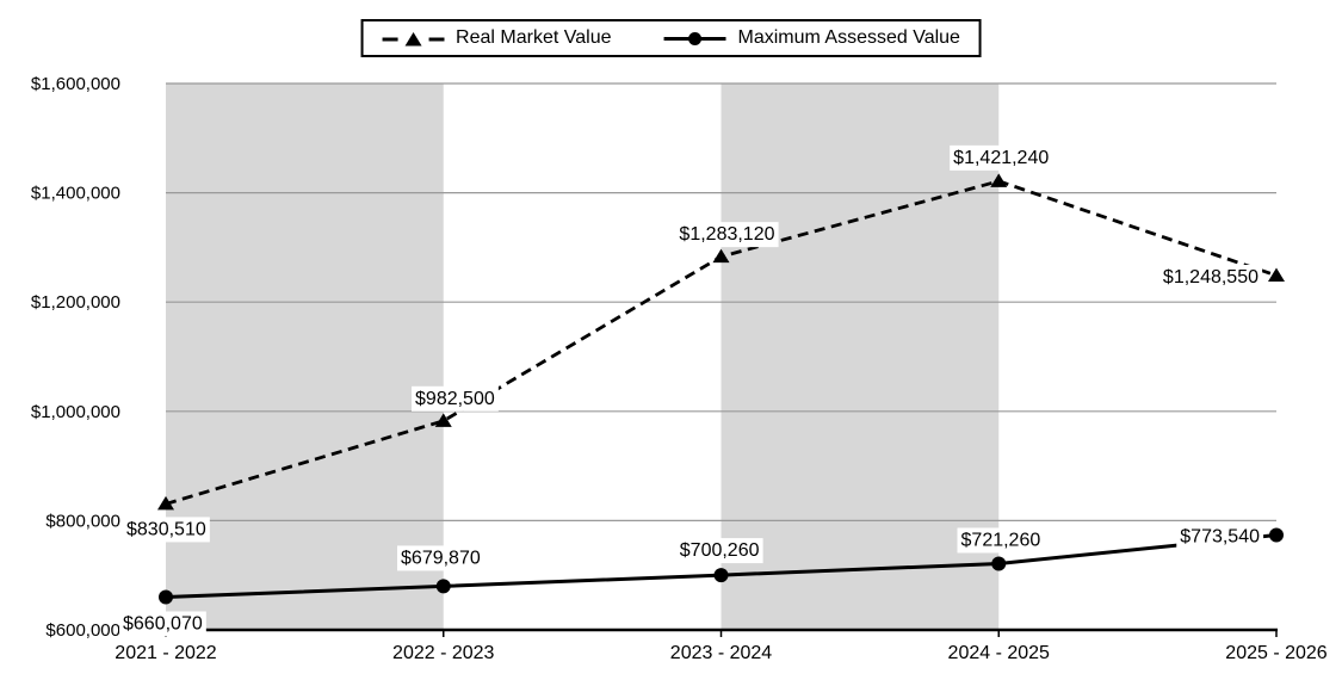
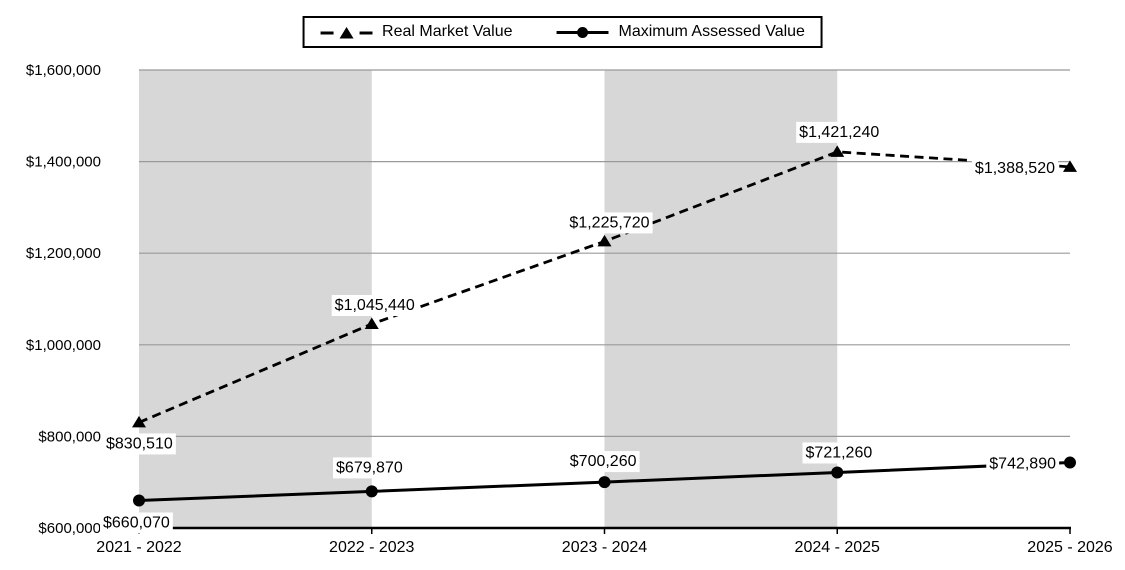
Real Market Value/2022 - 2023: $982,500 -> $1,045,440
Real Market Value/2023 - 2024: $1,283,120 -> $1,225,720
Real Market Value/2025 - 2026: $1,248,550 -> $1,388,520
Maximum Assessed Value/2025 - 2026: $773,540 -> $742,890
